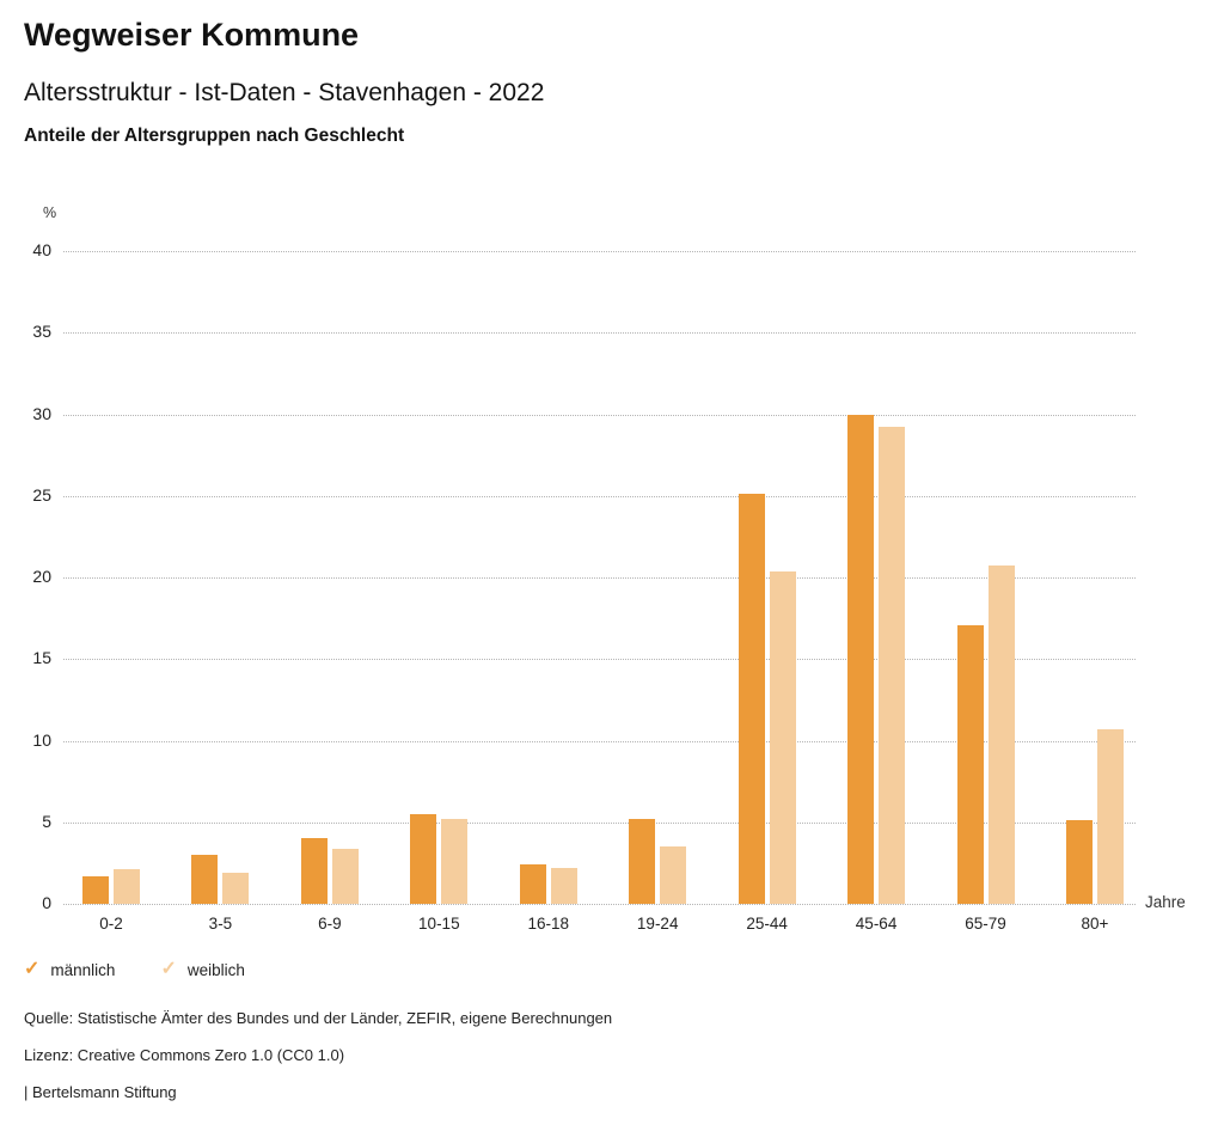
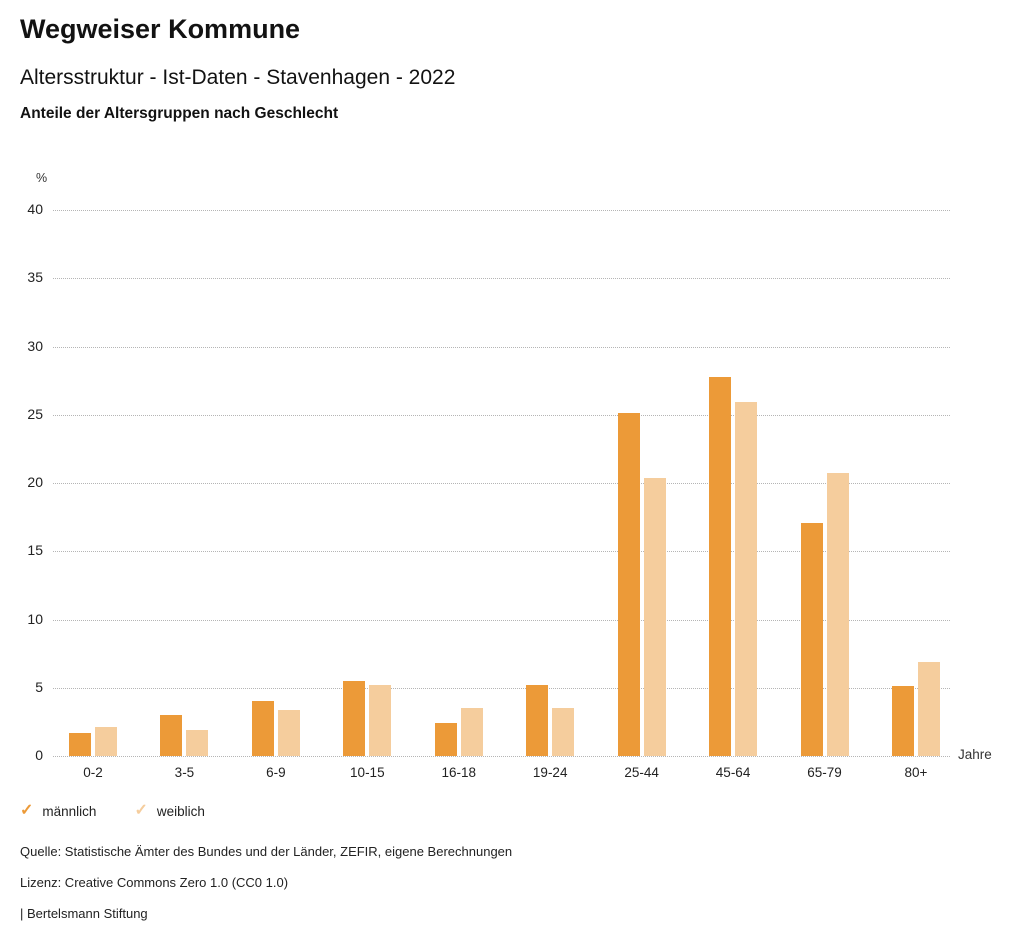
weiblich/16-18: 2.2 -> 3.5
männlich/45-64: 30.0 -> 27.8
weiblich/45-64: 29.2 -> 25.9
weiblich/80+: 10.7 -> 6.9
